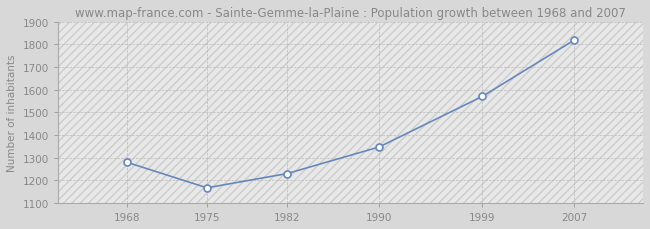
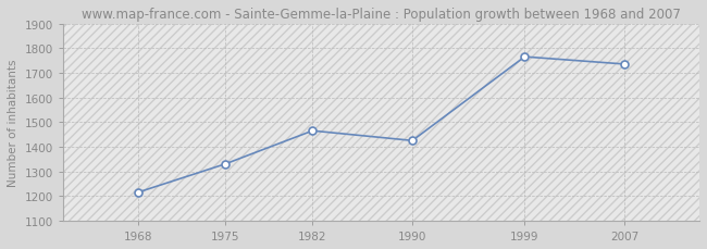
1968: 1280 -> 1215
1975: 1167 -> 1330
1982: 1230 -> 1465
1990: 1347 -> 1425
1999: 1570 -> 1765
2007: 1818 -> 1735
